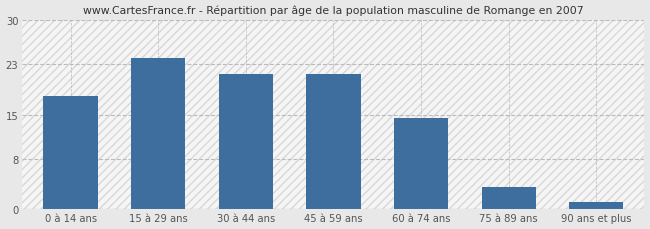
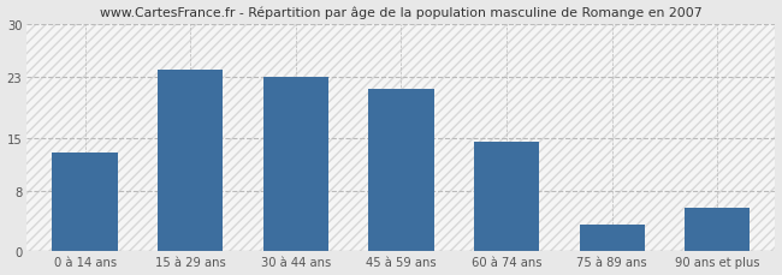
0 à 14 ans: 18.0 -> 13.0
30 à 44 ans: 21.5 -> 23.0
90 ans et plus: 1.2 -> 5.8
